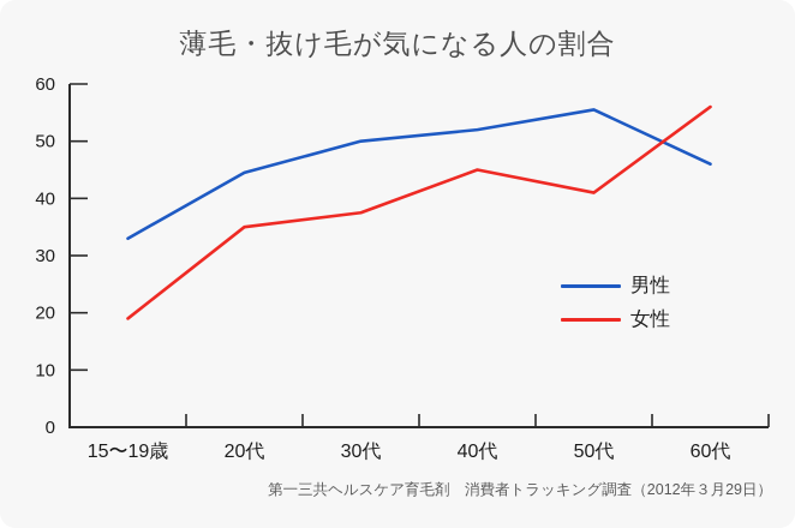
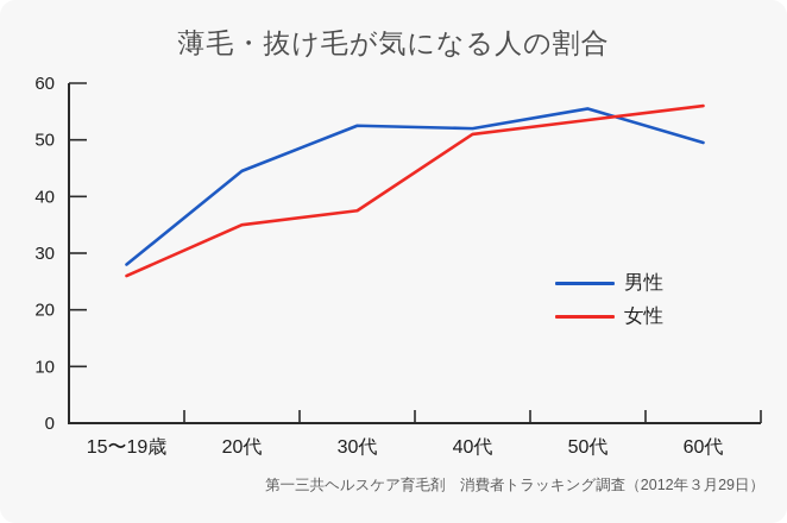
男性/15〜19歳: 33 -> 28
女性/15〜19歳: 19 -> 26
男性/30代: 50 -> 52
女性/40代: 45 -> 51
女性/50代: 41 -> 54
男性/60代: 46 -> 50
